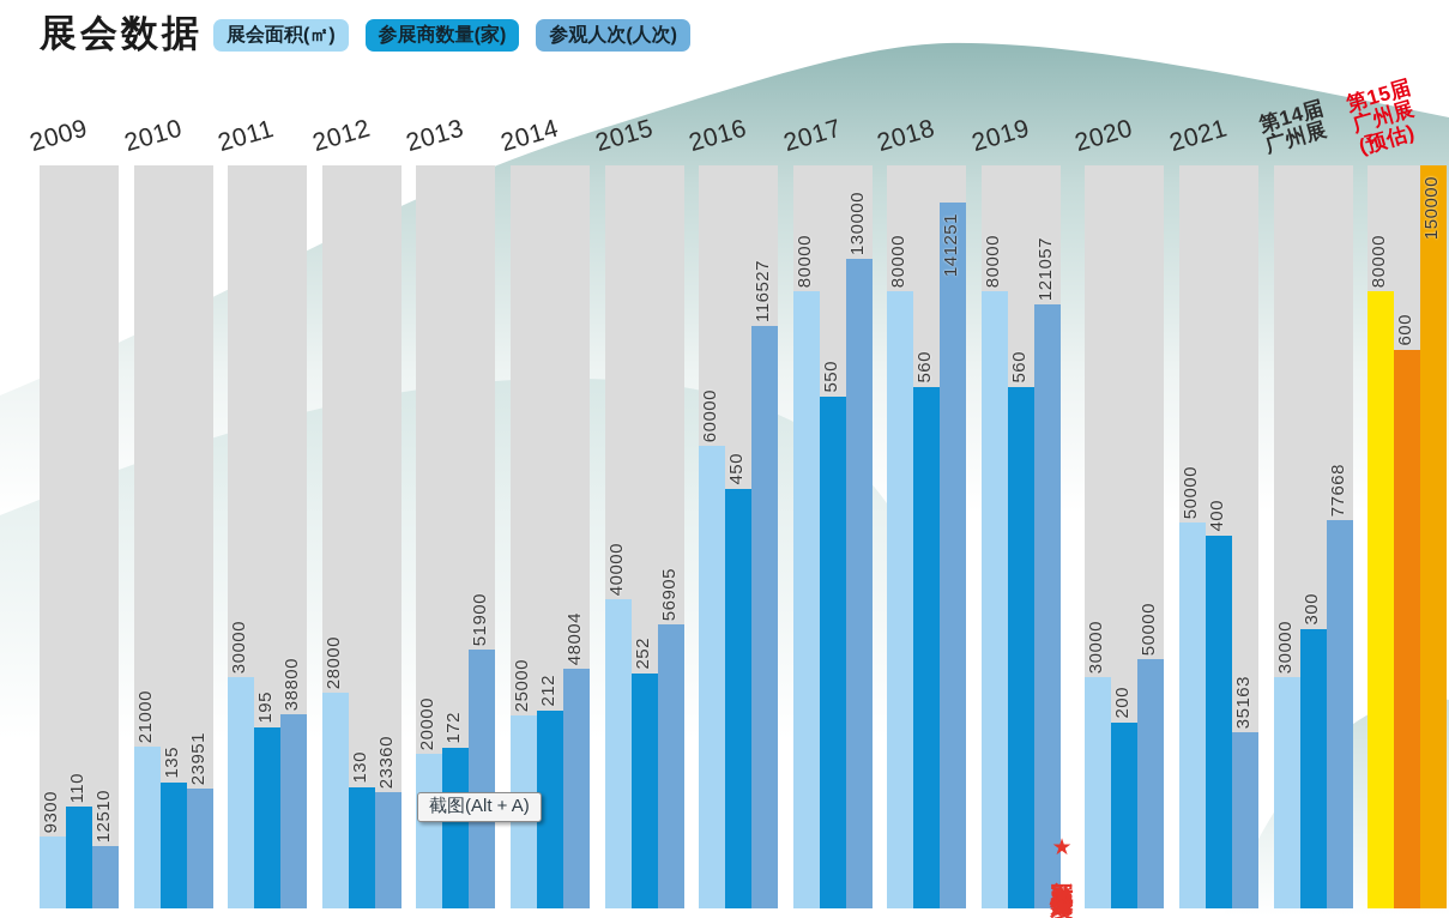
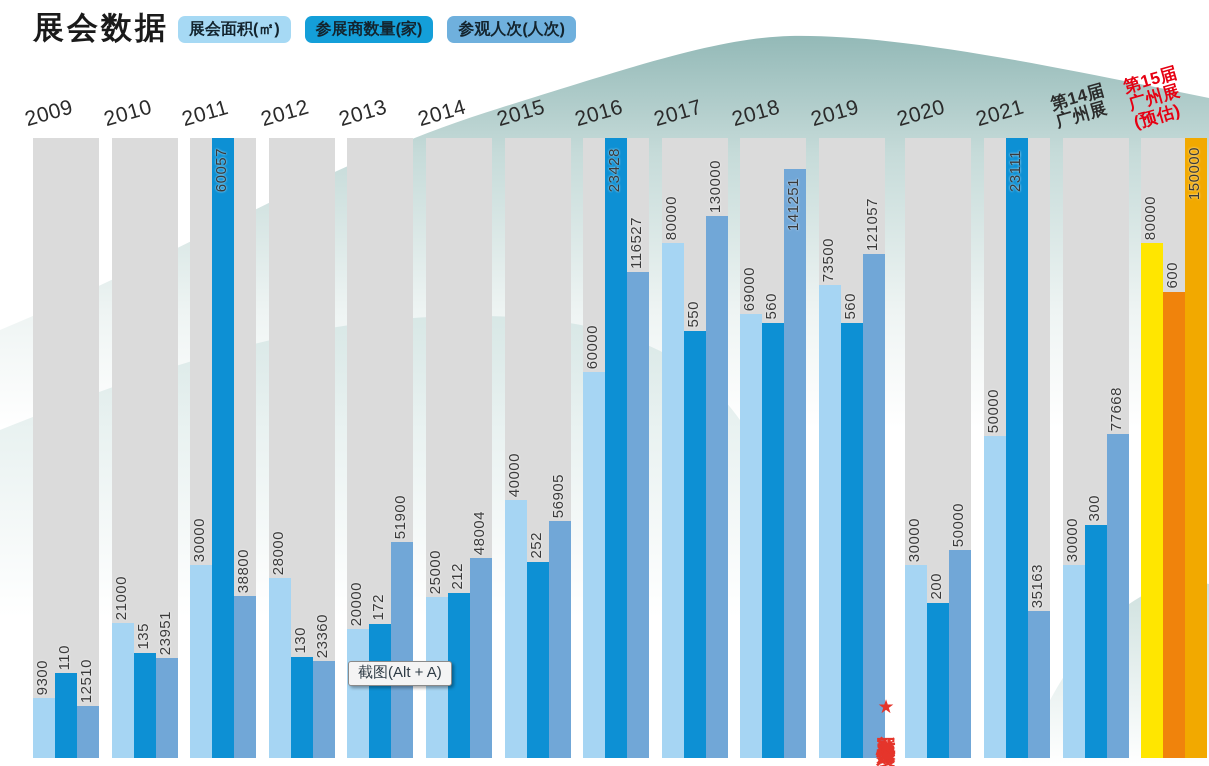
参展商数量(家)/2011: 195 -> 60057
参展商数量(家)/2016: 450 -> 23428
展会面积(㎡)/2018: 80000 -> 69000
展会面积(㎡)/2019: 80000 -> 73500
参展商数量(家)/2021: 400 -> 23111
